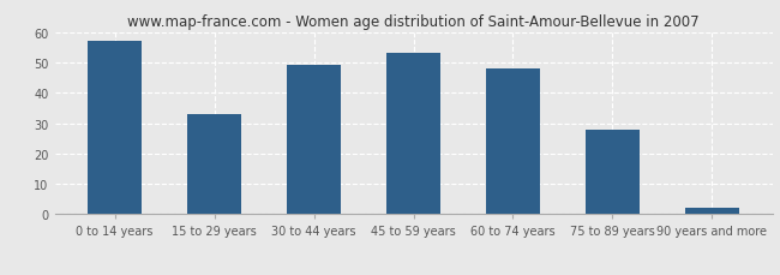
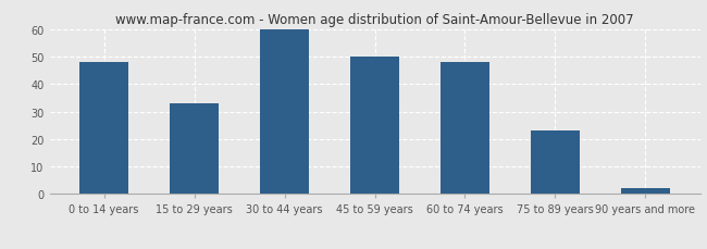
0 to 14 years: 57 -> 48
30 to 44 years: 49 -> 60
45 to 59 years: 53 -> 50
75 to 89 years: 28 -> 23
